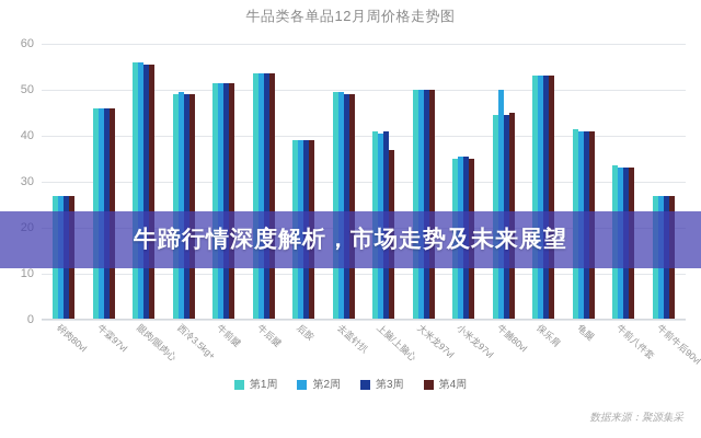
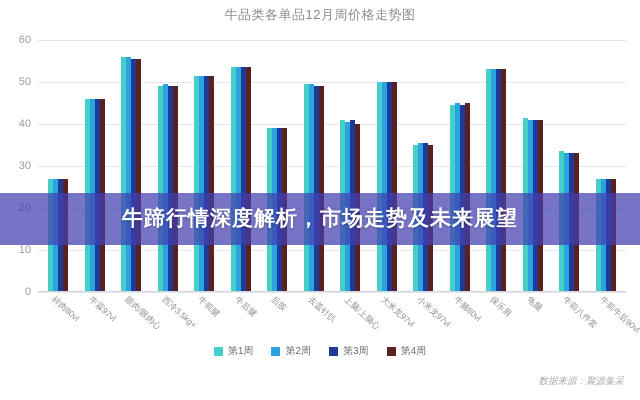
第4周/上脑/上脑心: 37 -> 40
第2周/牛腩80vl: 50 -> 45
